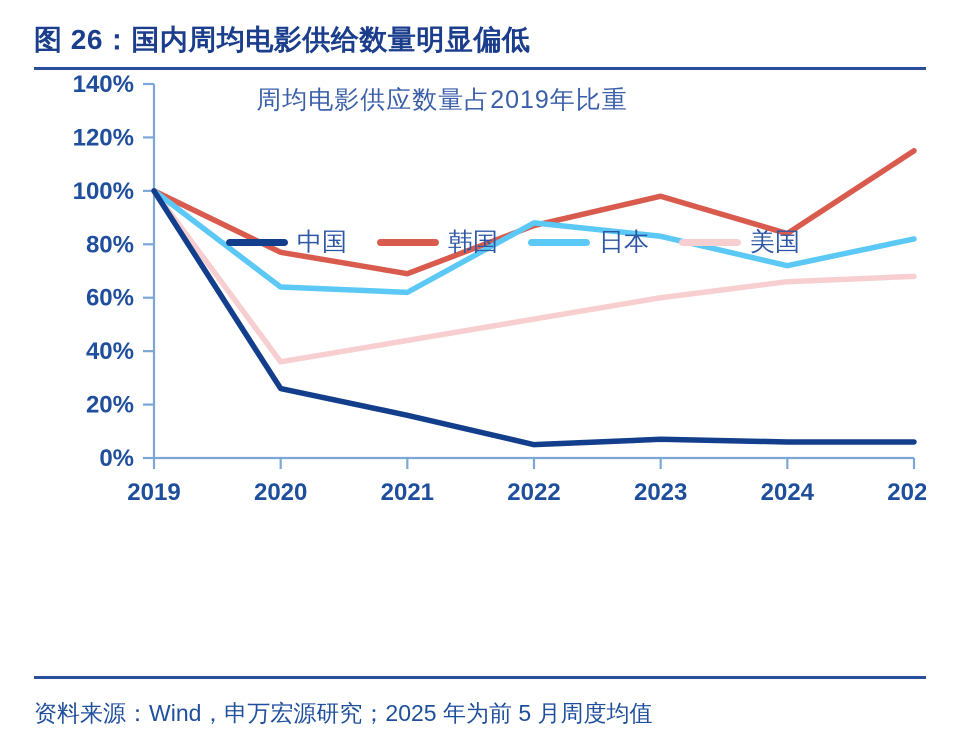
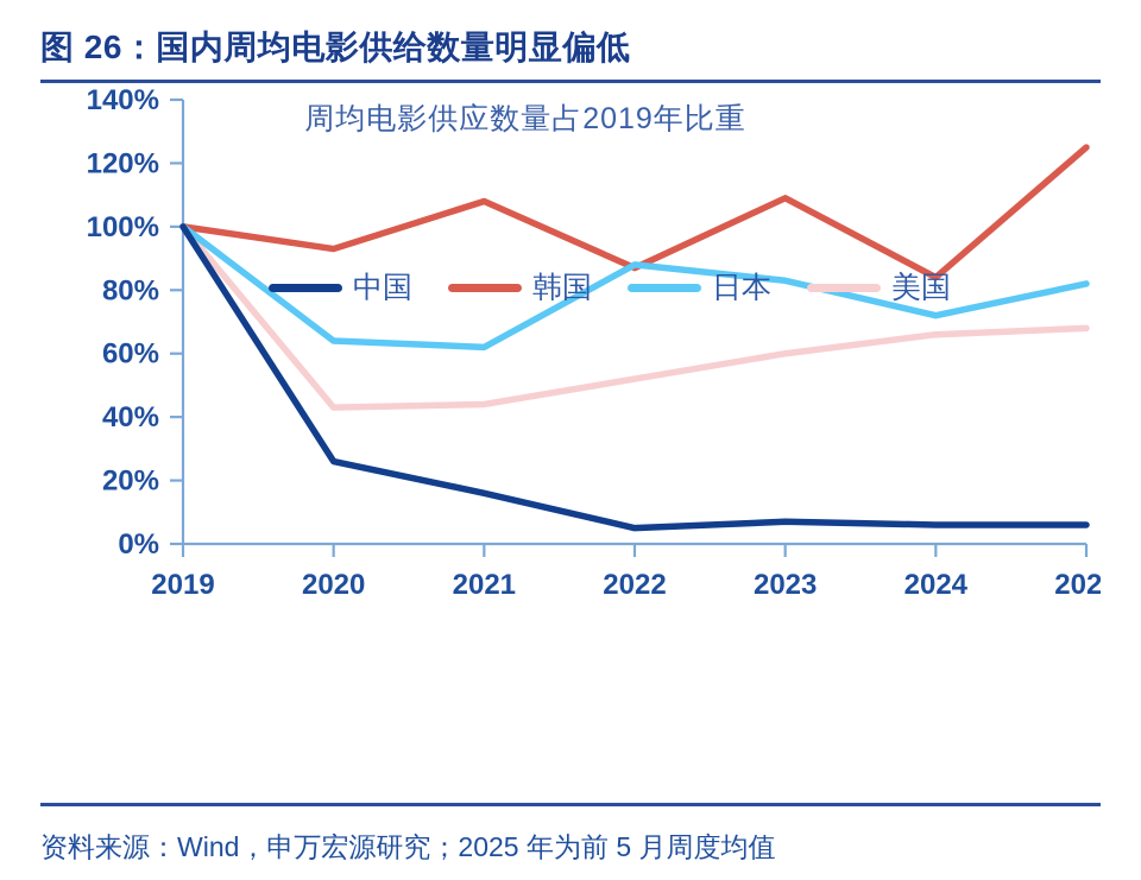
韩国/2020: 77% -> 93%
美国/2020: 36% -> 43%
韩国/2021: 69% -> 108%
韩国/2023: 98% -> 109%
韩国/2025: 115% -> 125%
